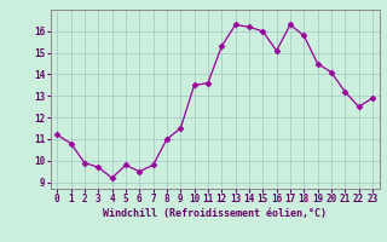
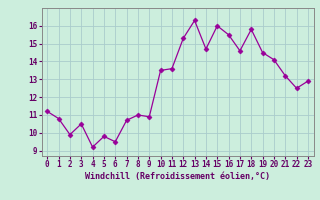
3: 9.7 -> 10.5
7: 9.8 -> 10.7
9: 11.5 -> 10.9
14: 16.2 -> 14.7
16: 15.1 -> 15.5
17: 16.3 -> 14.6
